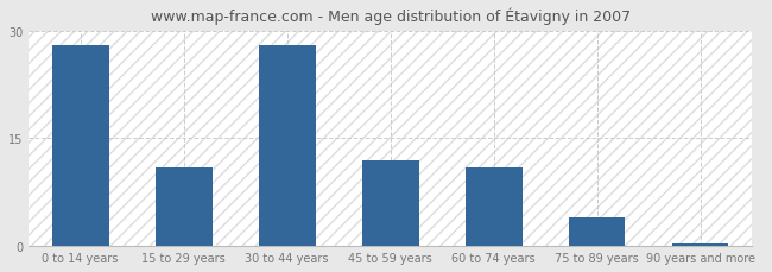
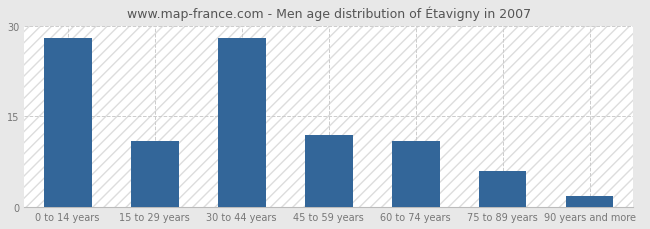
75 to 89 years: 4.0 -> 6.0
90 years and more: 0.3 -> 1.8
